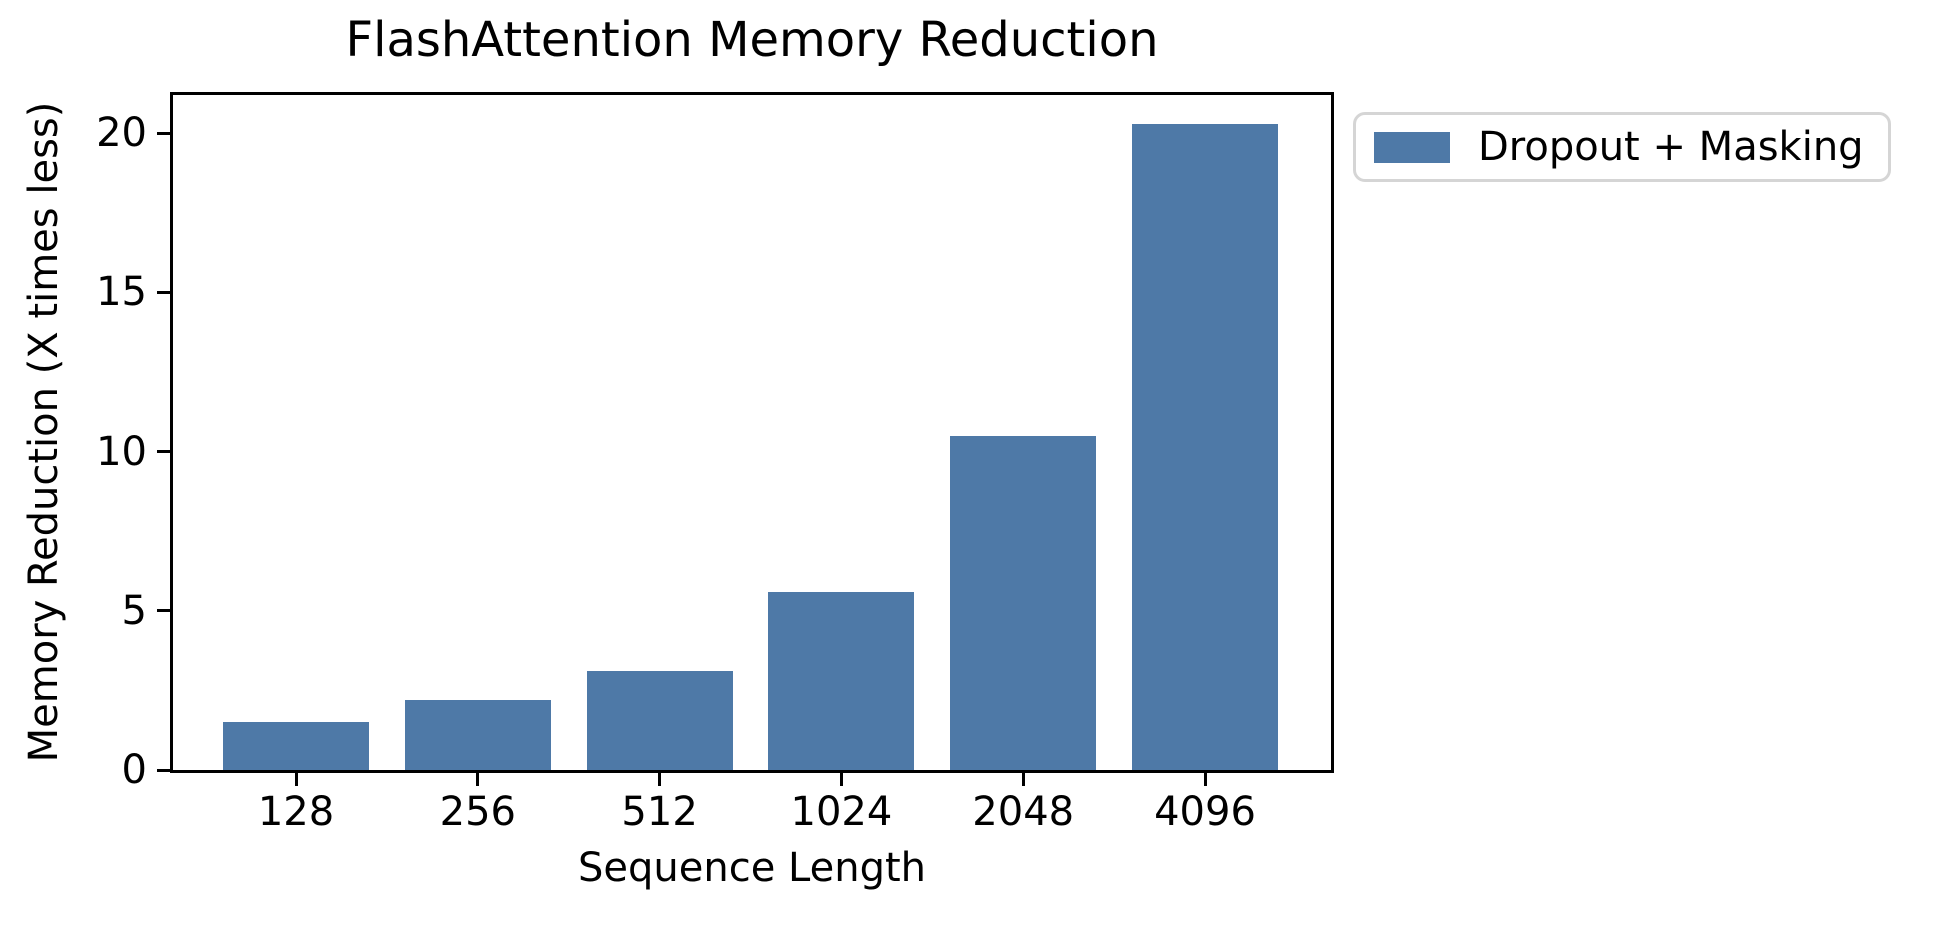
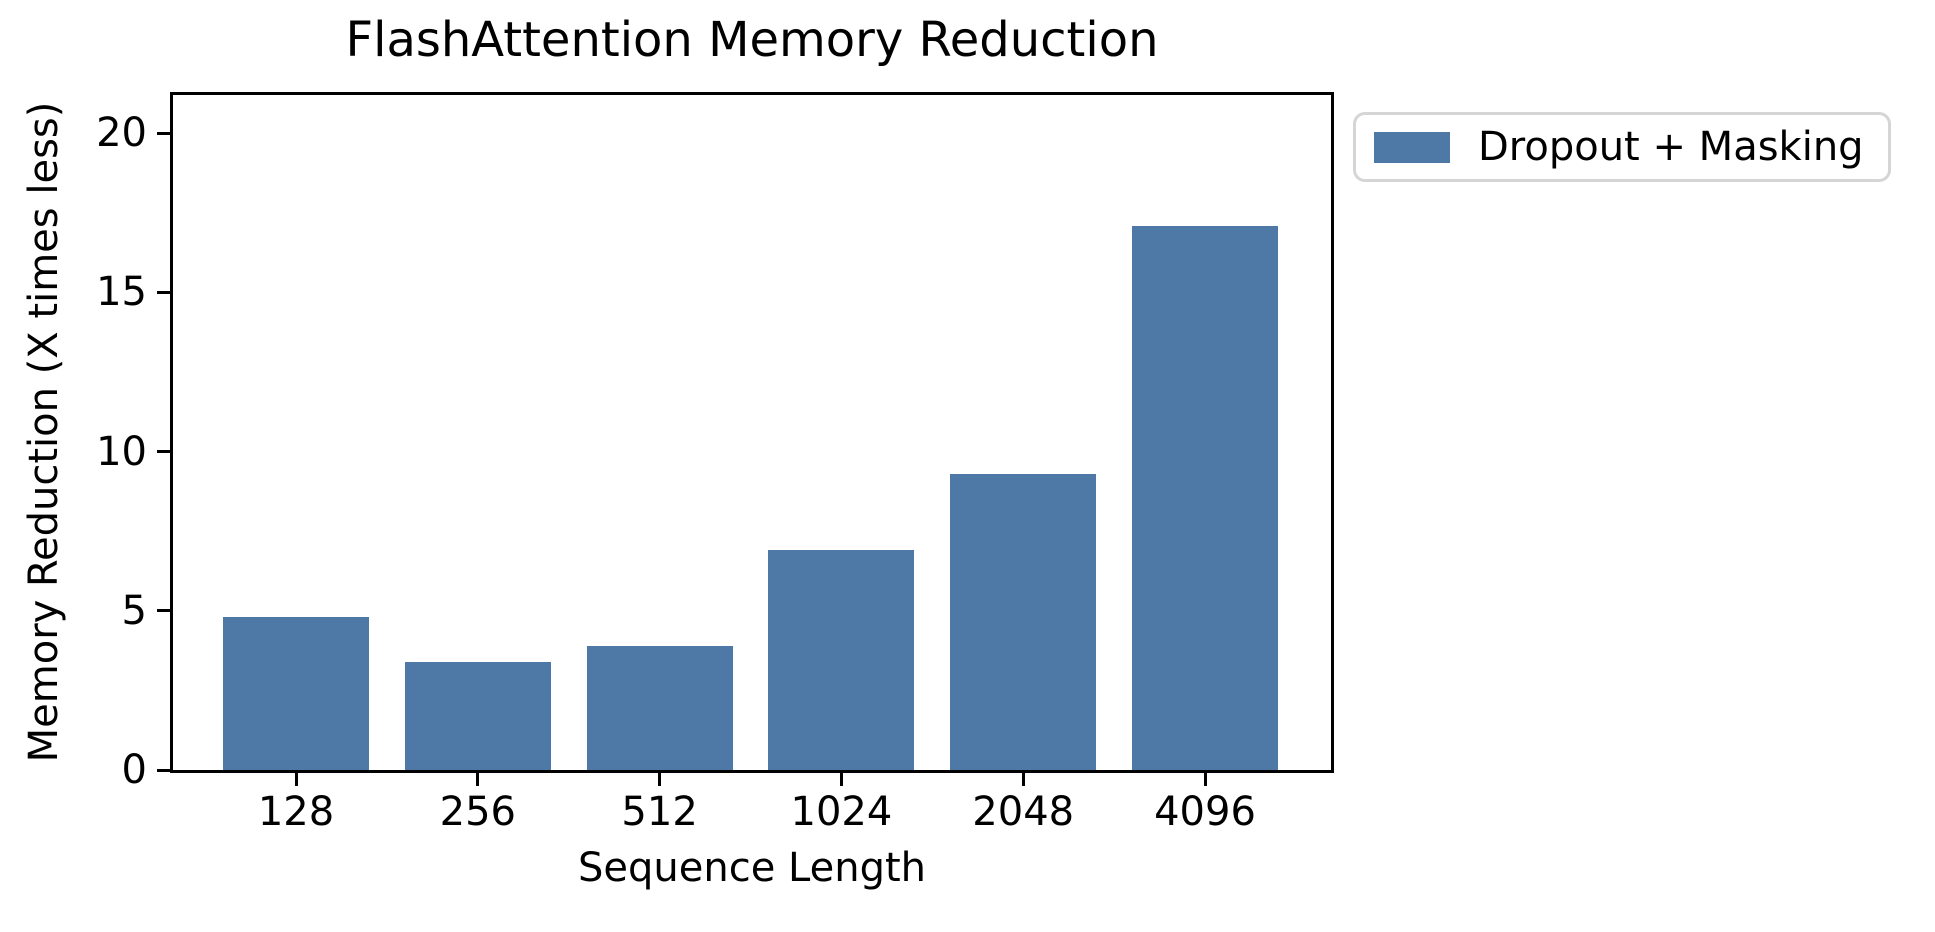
128: 1.5 -> 4.8
256: 2.2 -> 3.4
512: 3.1 -> 3.9
1024: 5.6 -> 6.9
2048: 10.5 -> 9.3
4096: 20.3 -> 17.1
